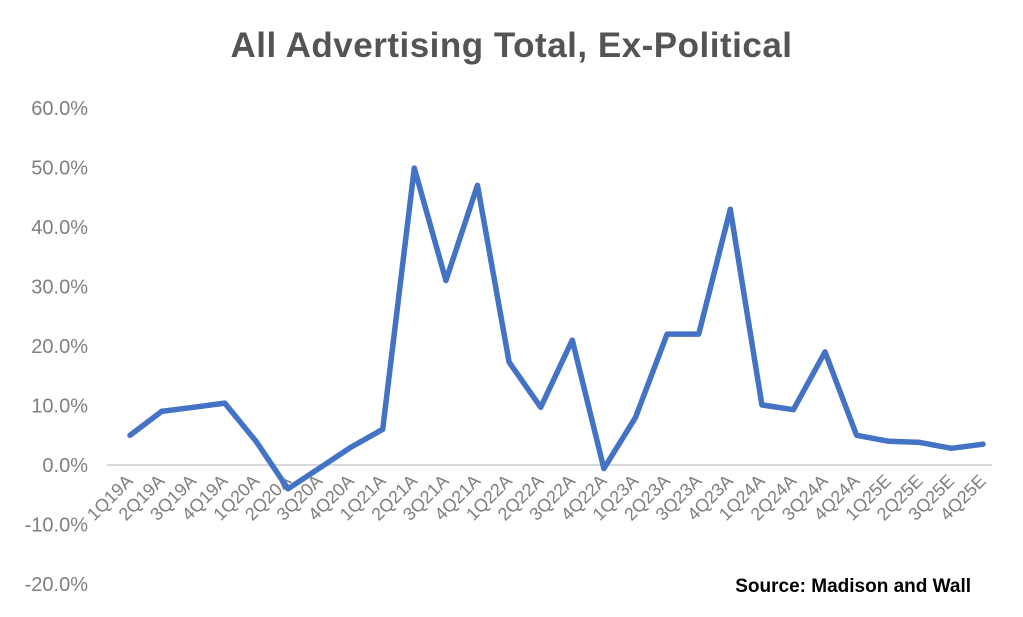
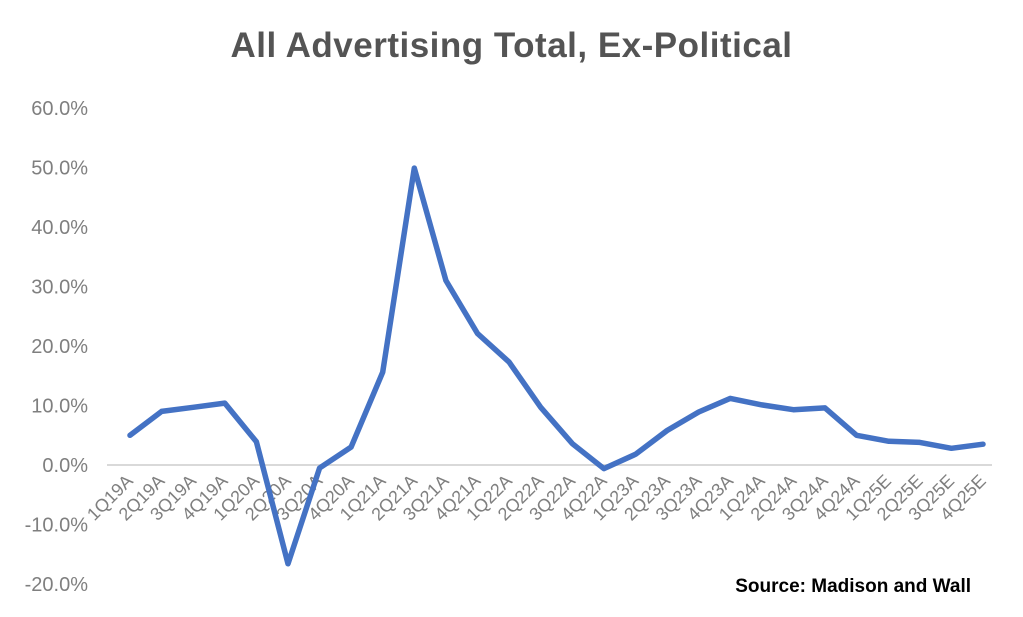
2Q20A: -4% -> -17%
1Q21A: 6% -> 16%
4Q21A: 47% -> 22%
3Q22A: 21% -> 4%
1Q23A: 8% -> 2%
2Q23A: 22% -> 6%
3Q23A: 22% -> 9%
4Q23A: 43% -> 11%
3Q24A: 19% -> 10%
